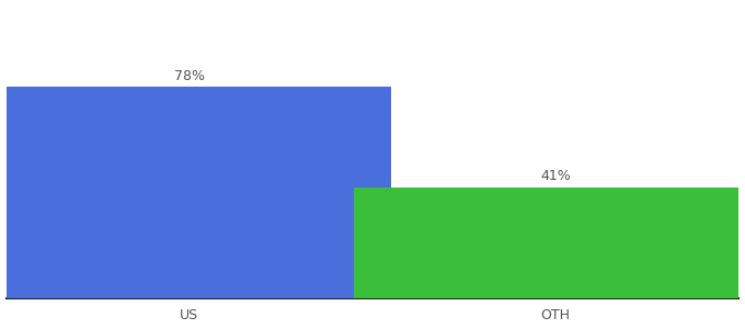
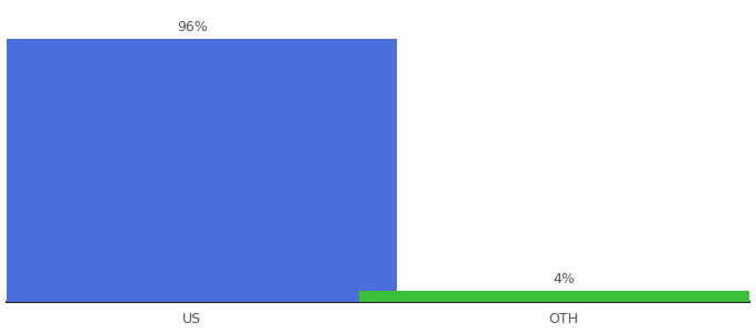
US: 78% -> 96%
OTH: 41% -> 4%
